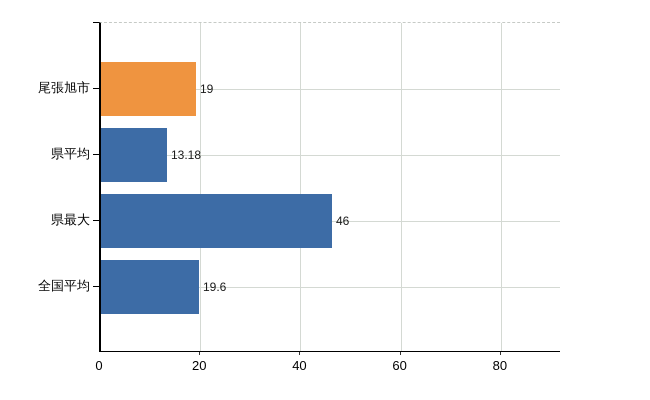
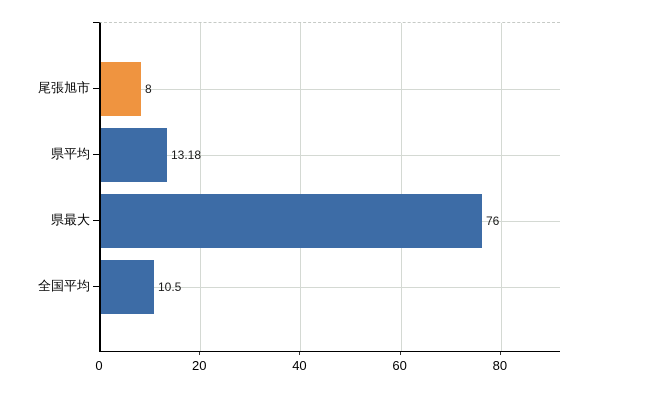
尾張旭市: 19 -> 8
県最大: 46 -> 76
全国平均: 19.6 -> 10.5
